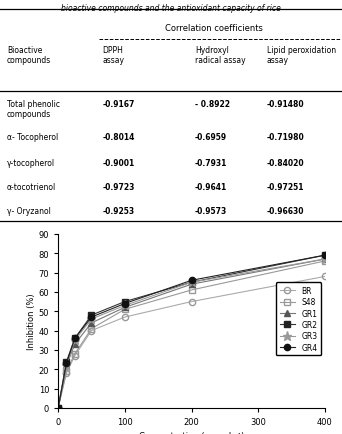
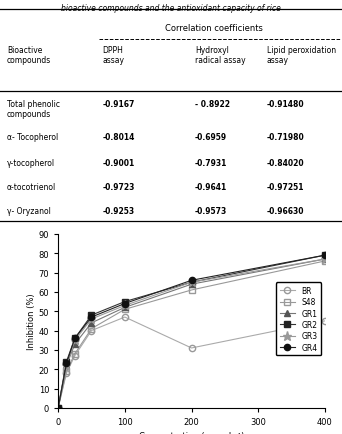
BR/200: 55 -> 31
BR/400: 68 -> 45
